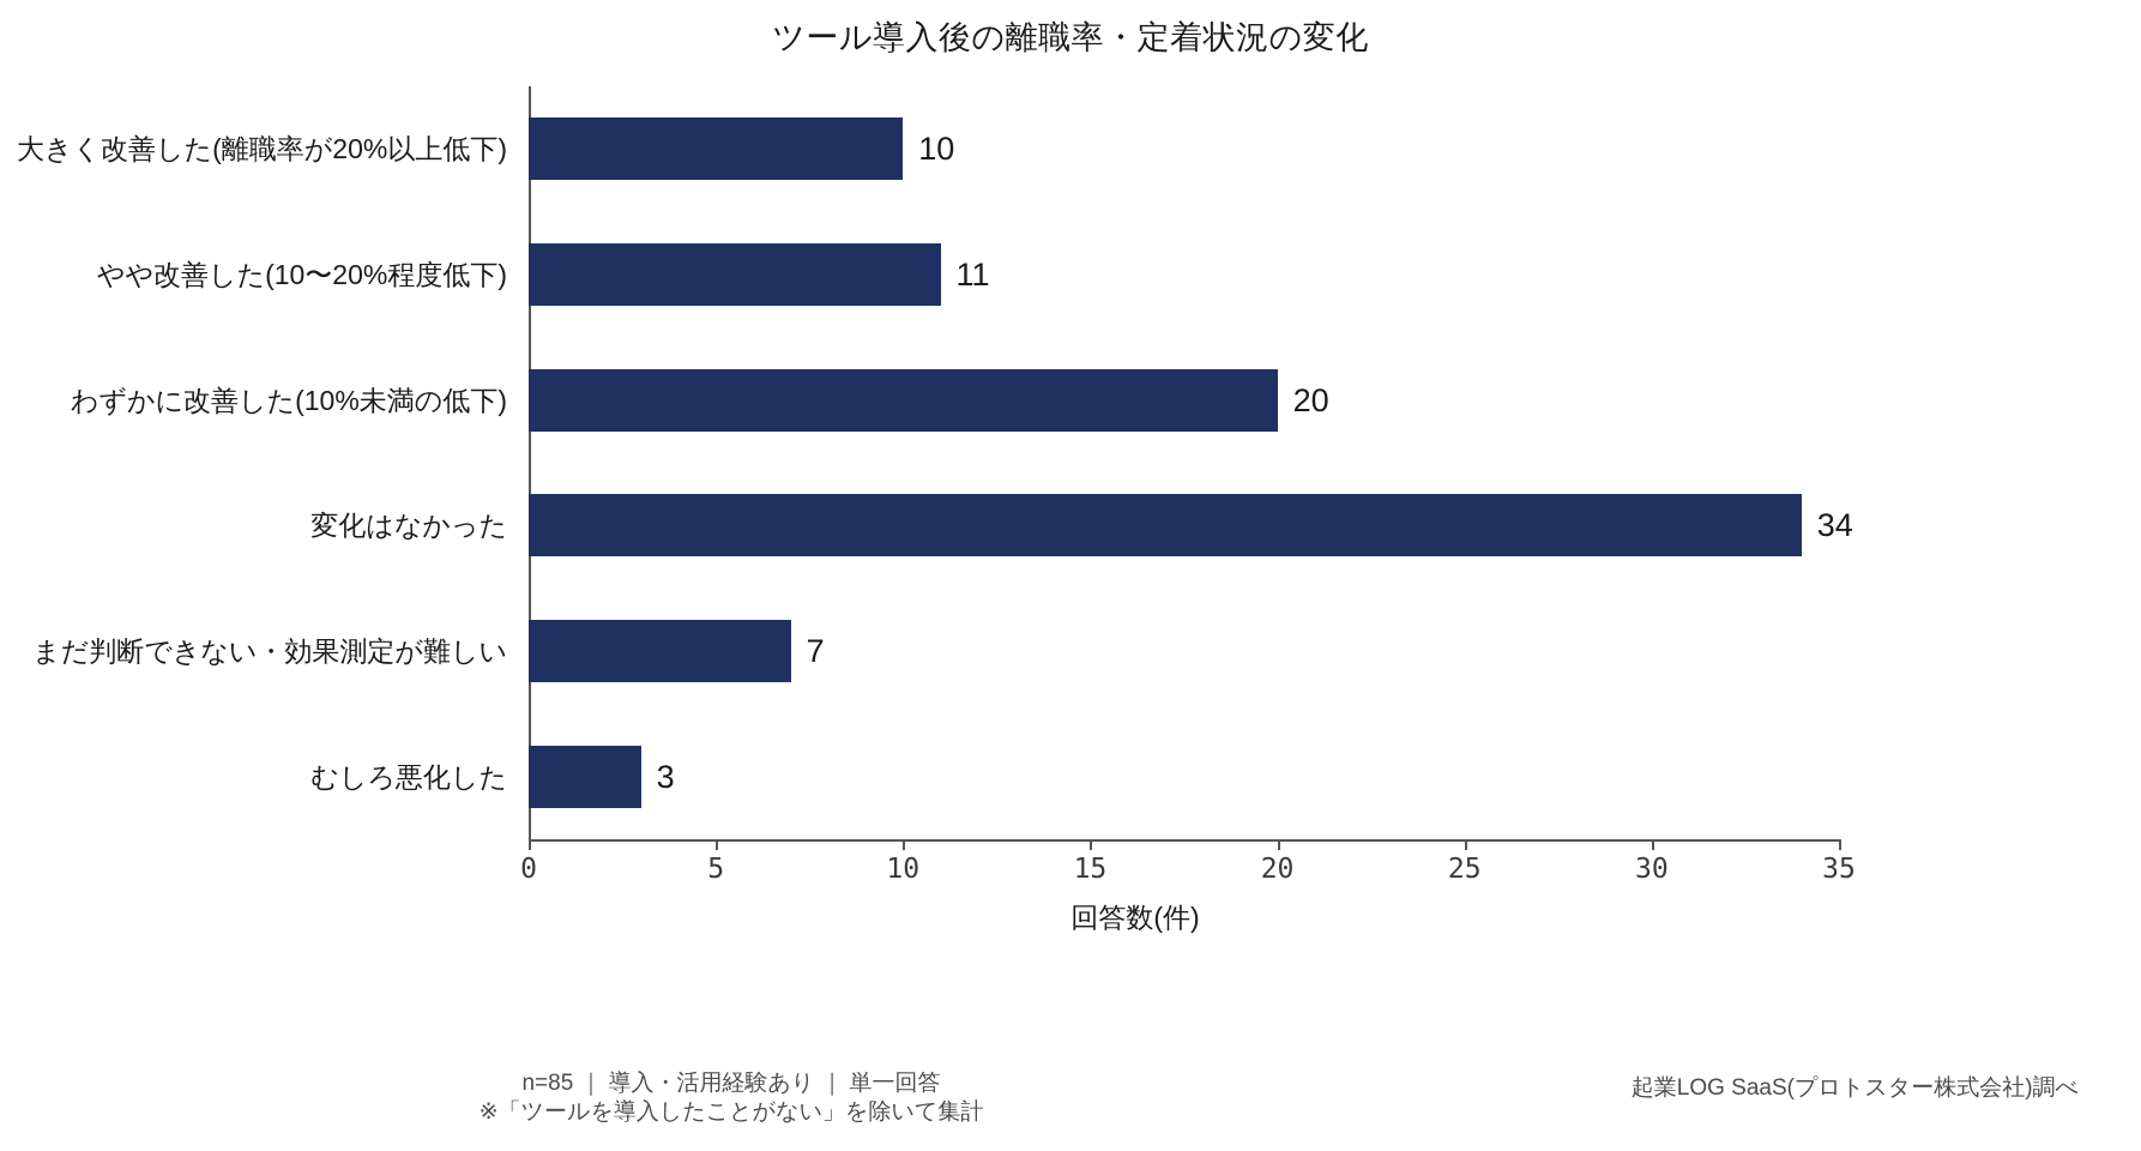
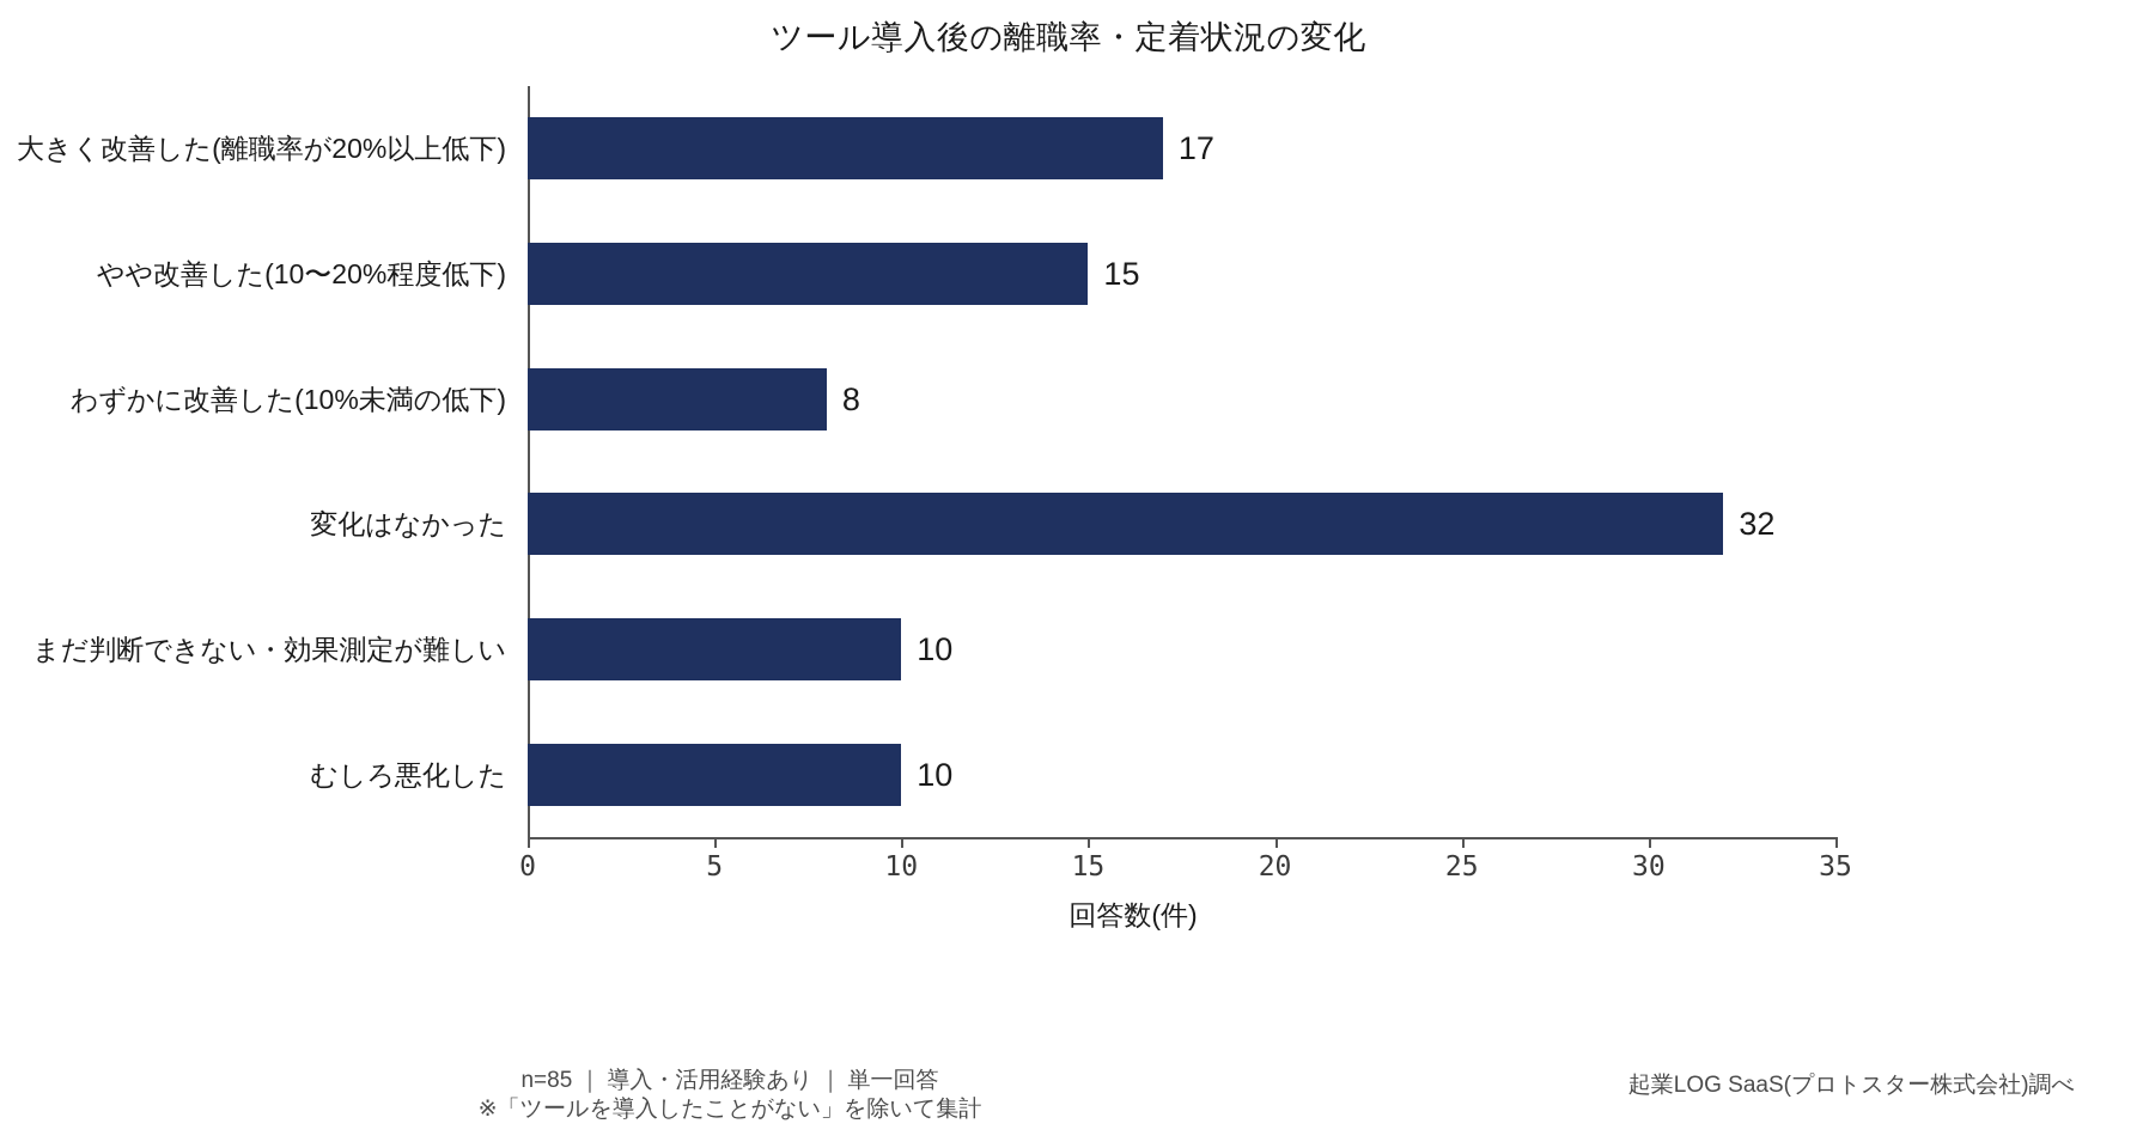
大きく改善した(離職率が20%以上低下): 10 -> 17
やや改善した(10〜20%程度低下): 11 -> 15
わずかに改善した(10%未満の低下): 20 -> 8
変化はなかった: 34 -> 32
まだ判断できない・効果測定が難しい: 7 -> 10
むしろ悪化した: 3 -> 10
